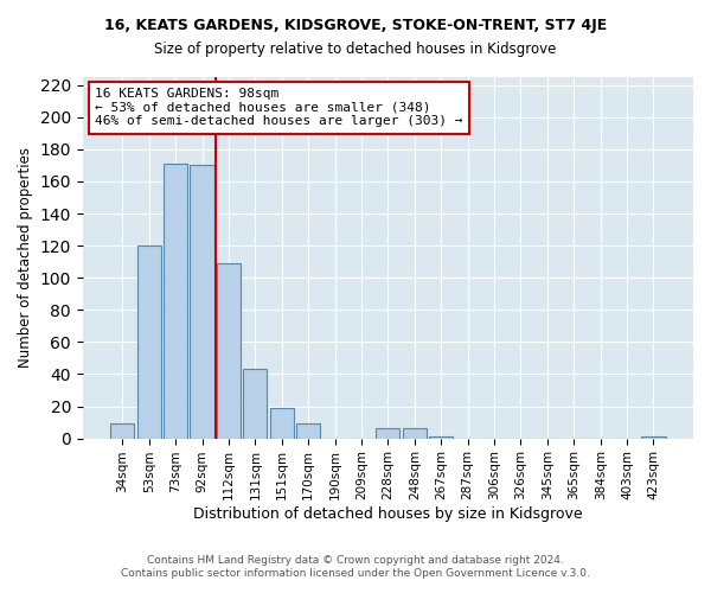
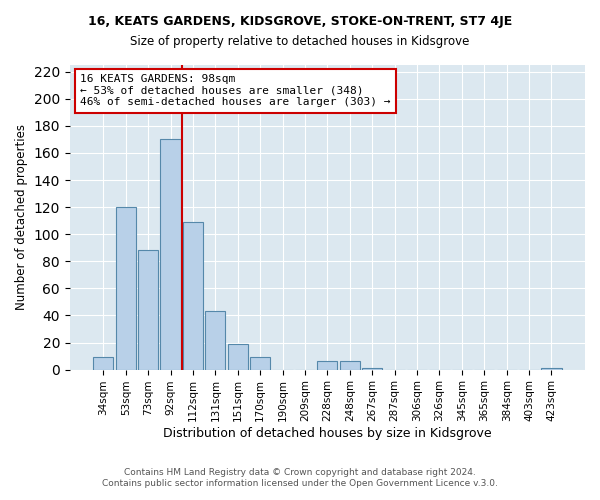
73sqm: 171 -> 88
